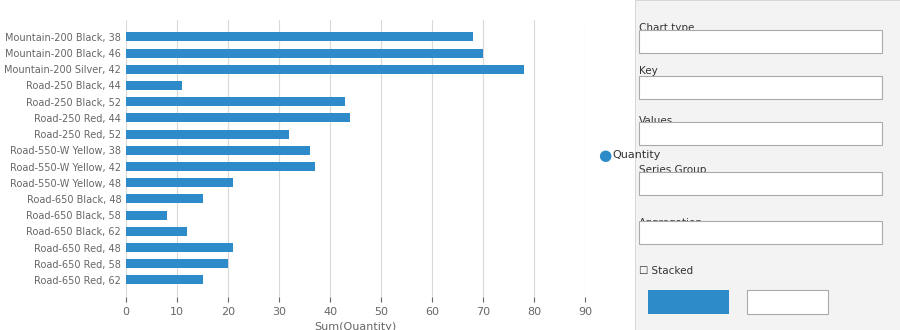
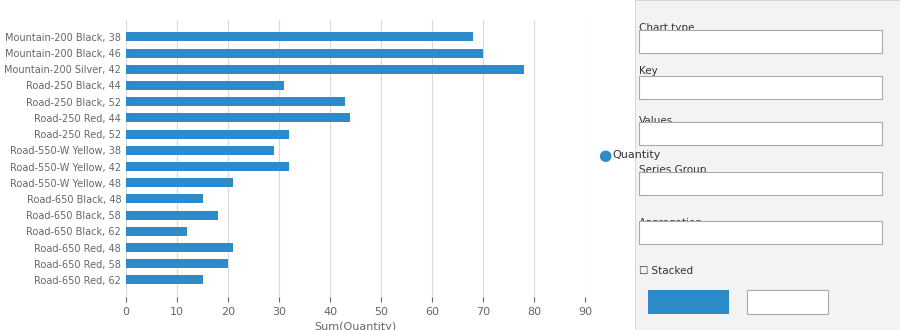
Road-250 Black, 44: 11 -> 31
Road-550-W Yellow, 38: 36 -> 29
Road-550-W Yellow, 42: 37 -> 32
Road-650 Black, 58: 8 -> 18
